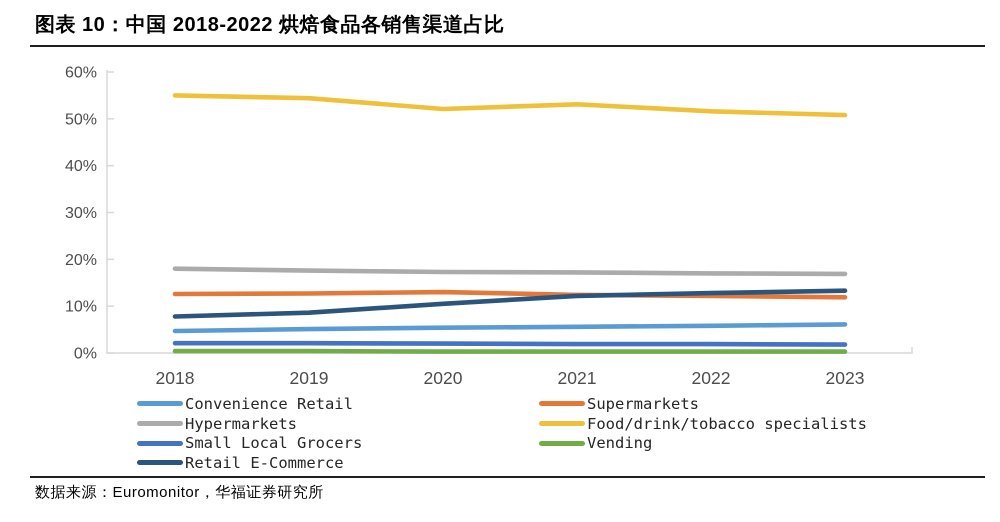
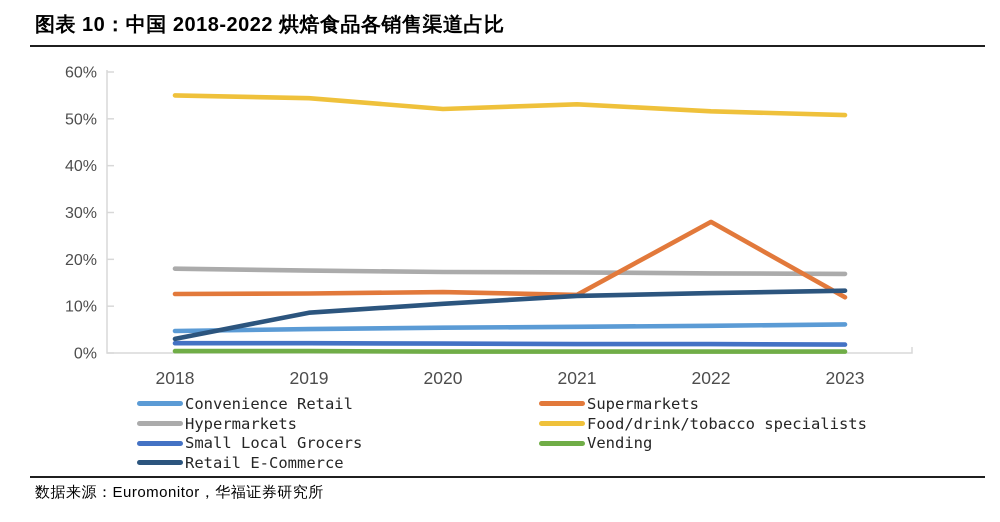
Retail E-Commerce/2018: 8% -> 3%
Supermarkets/2022: 12% -> 28%
